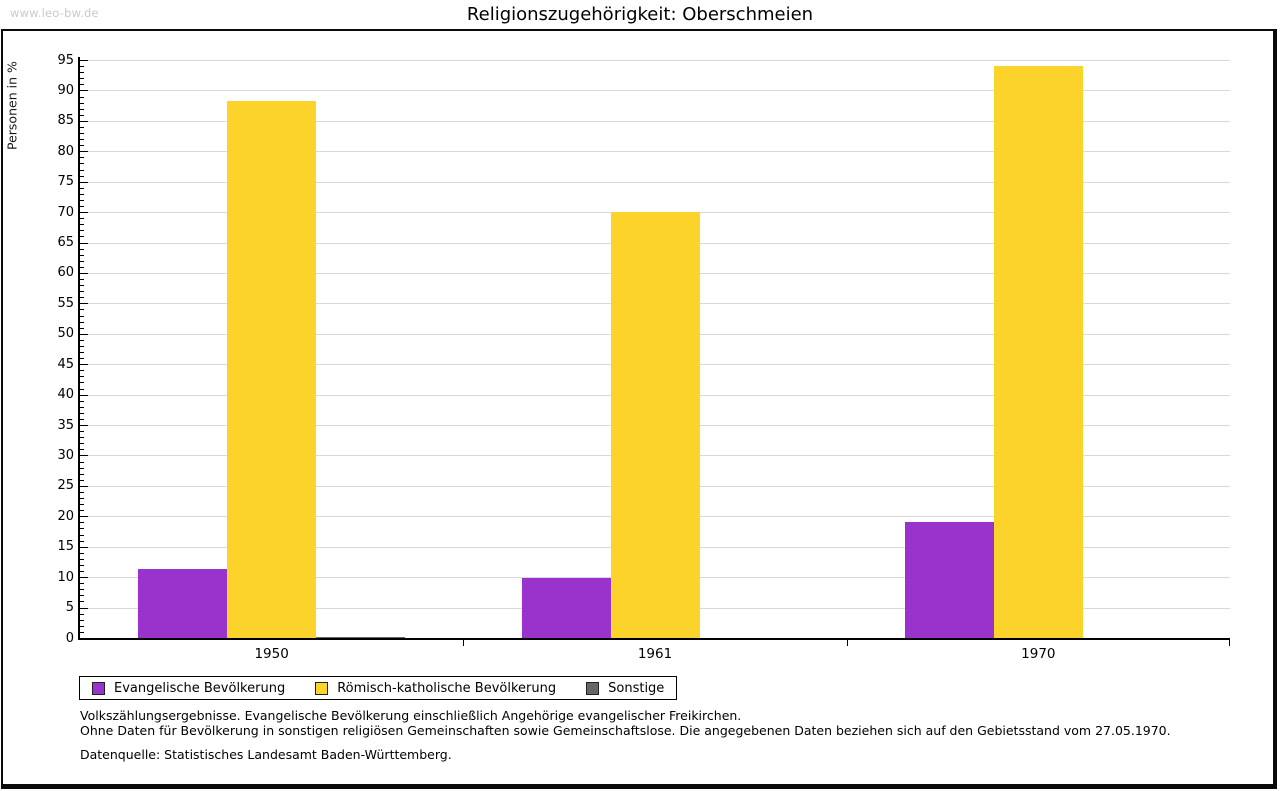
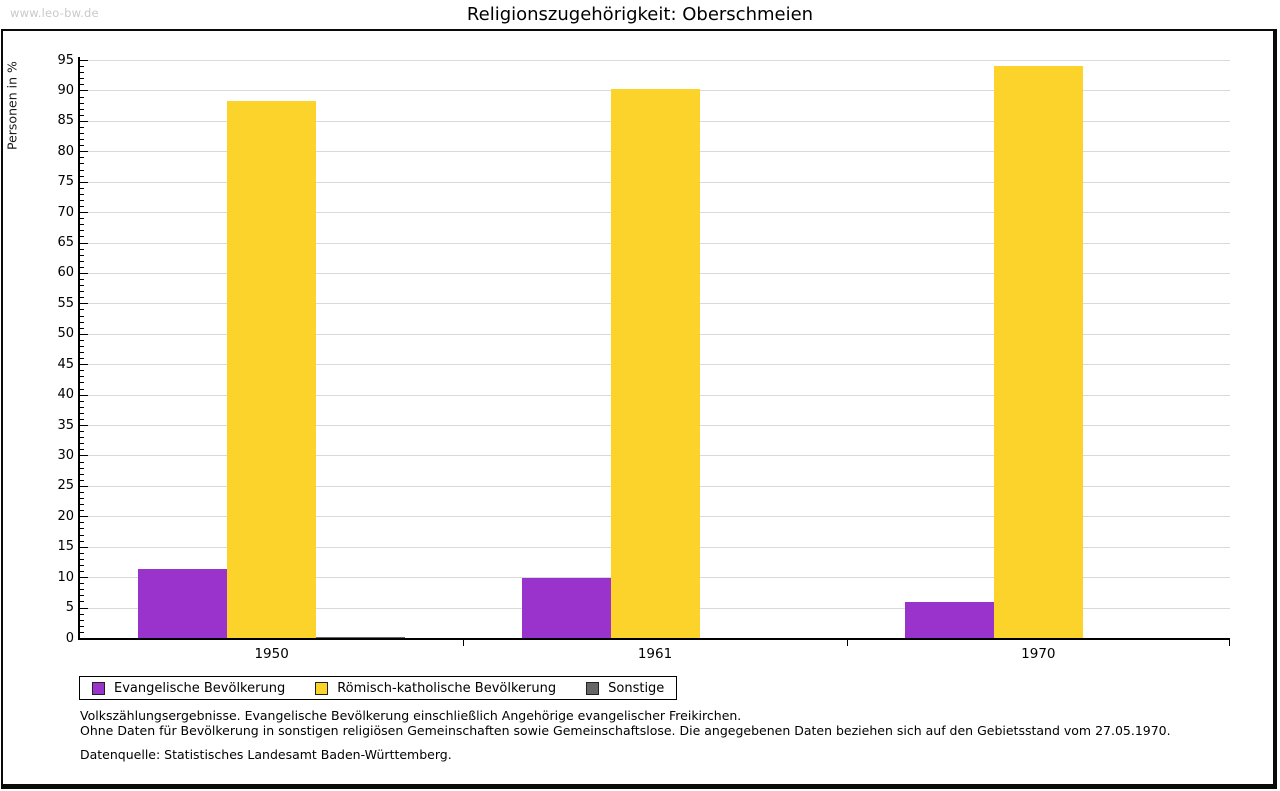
Römisch-katholische Bevölkerung/1961: 70 -> 90
Evangelische Bevölkerung/1970: 19 -> 6
